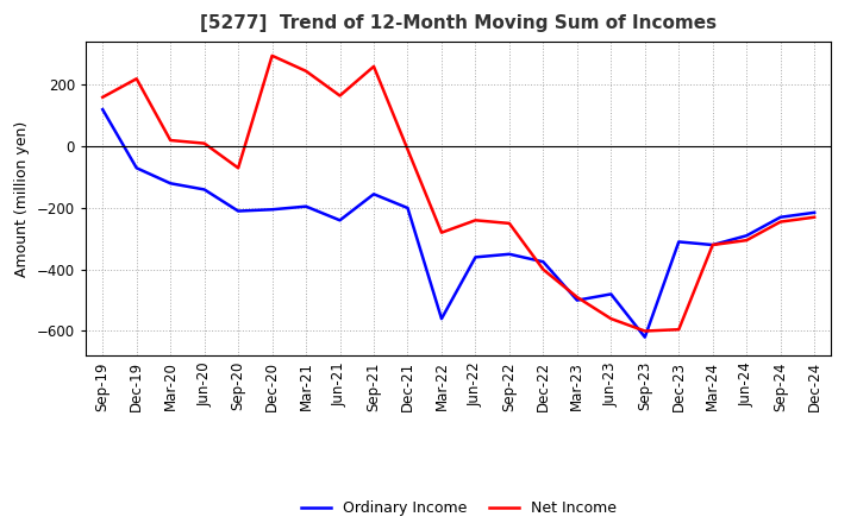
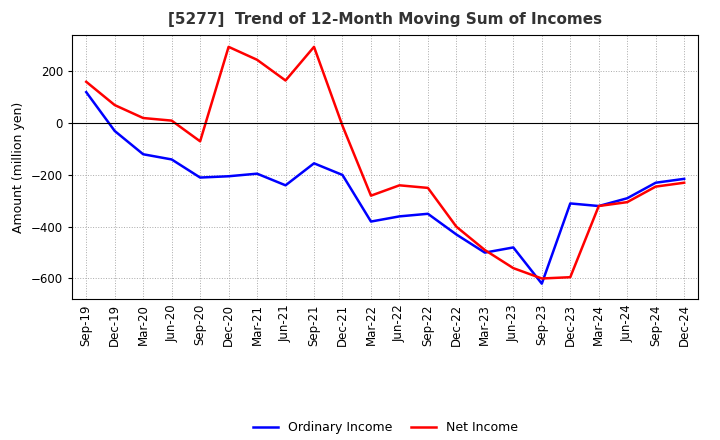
Ordinary Income/Dec-19: -70 -> -30
Net Income/Dec-19: 220 -> 70
Net Income/Sep-21: 260 -> 295
Ordinary Income/Mar-22: -560 -> -380
Ordinary Income/Dec-22: -375 -> -430
